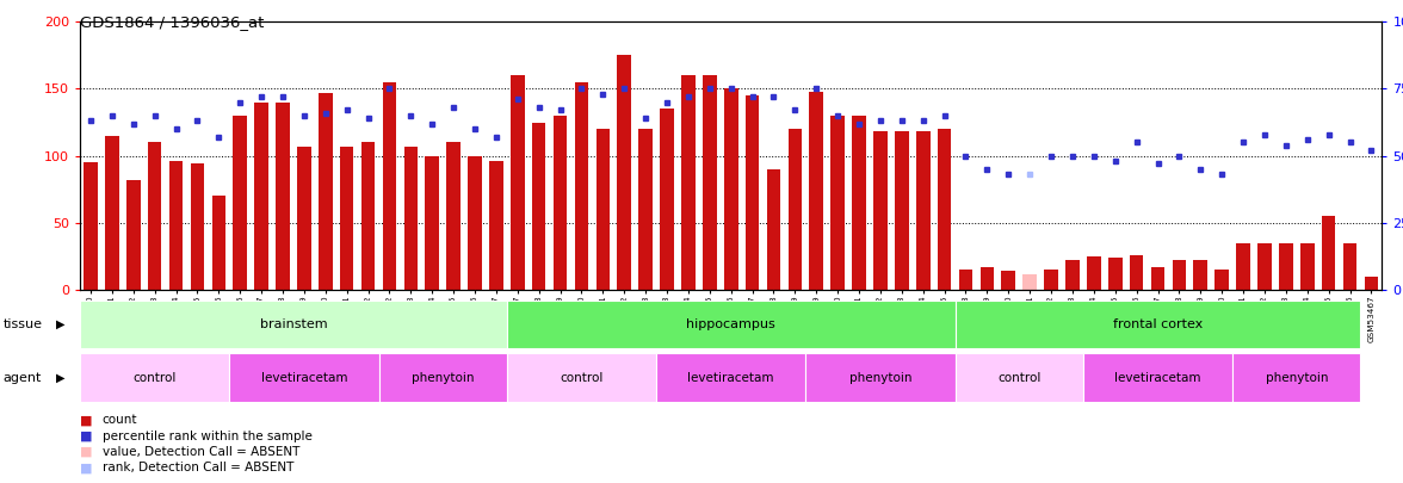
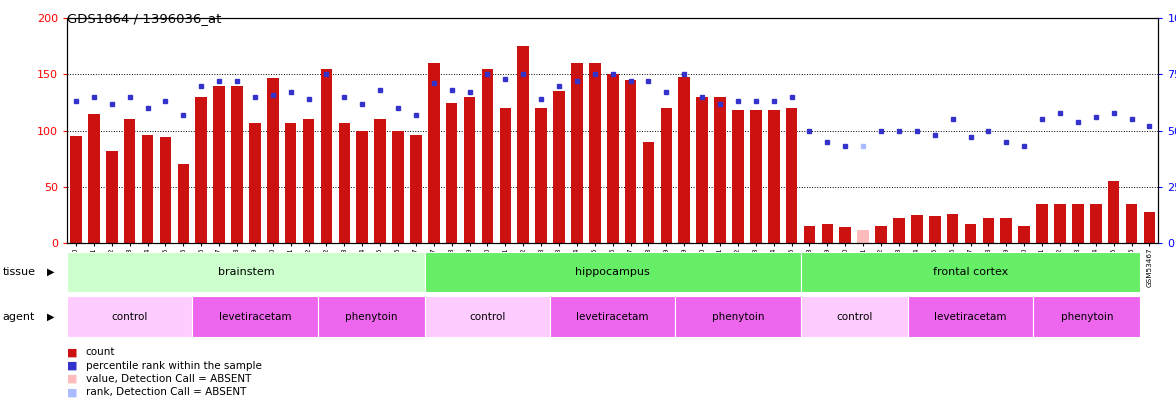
GSM53467: 10 -> 28
